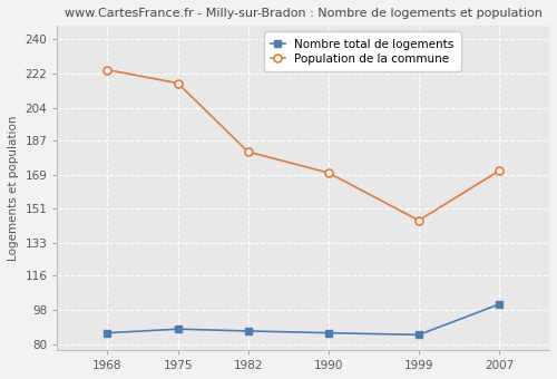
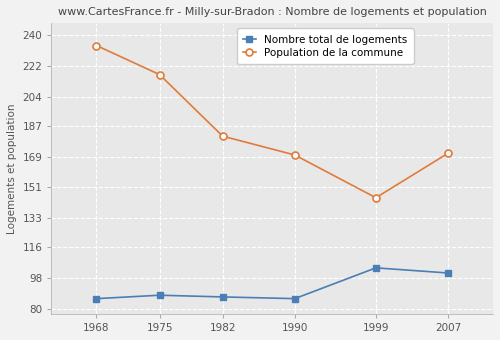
Population de la commune/1968: 224 -> 234
Nombre total de logements/1999: 85 -> 104
